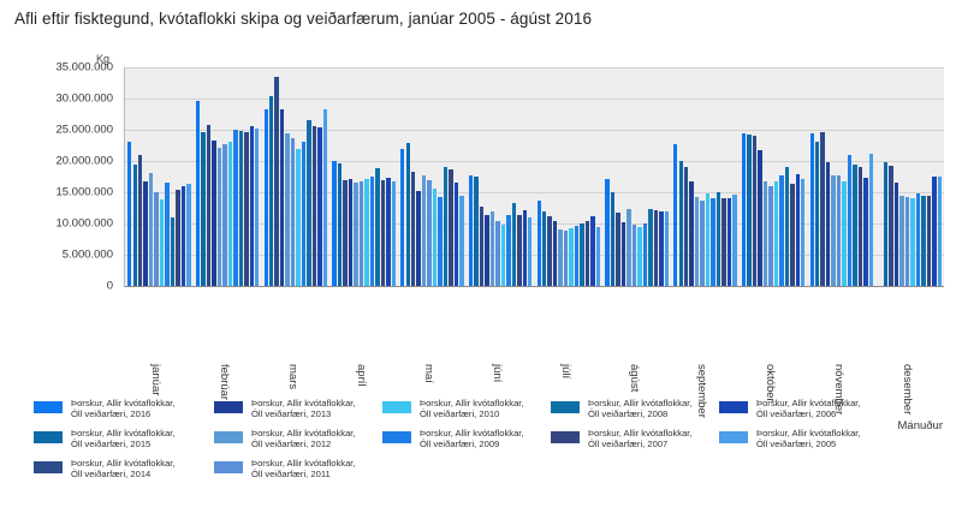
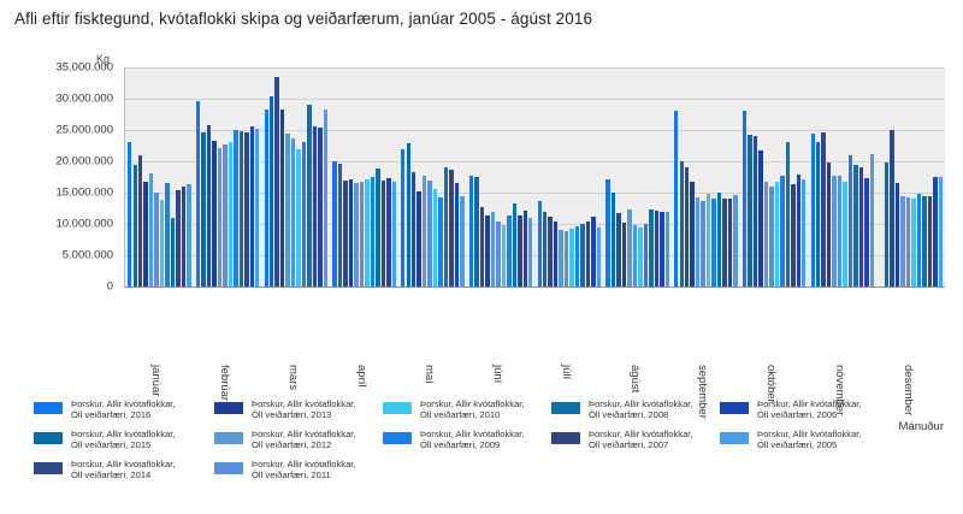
Þorskur, Allir kvótaflokkar, Öll veiðarfæri, 2008/mars: 27000000 -> 29000000
Þorskur, Allir kvótaflokkar, Öll veiðarfæri, 2016/september: 23000000 -> 28000000
Þorskur, Allir kvótaflokkar, Öll veiðarfæri, 2016/október: 24000000 -> 28000000
Þorskur, Allir kvótaflokkar, Öll veiðarfæri, 2008/október: 19000000 -> 23000000
Þorskur, Allir kvótaflokkar, Öll veiðarfæri, 2014/desember: 19000000 -> 25000000
